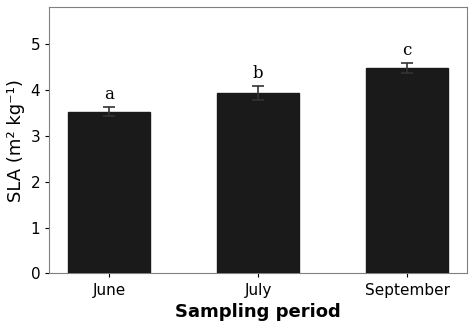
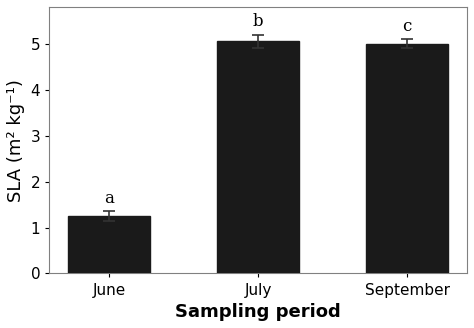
June: 3.52 -> 1.25
July: 3.92 -> 5.05
September: 4.47 -> 5.00
